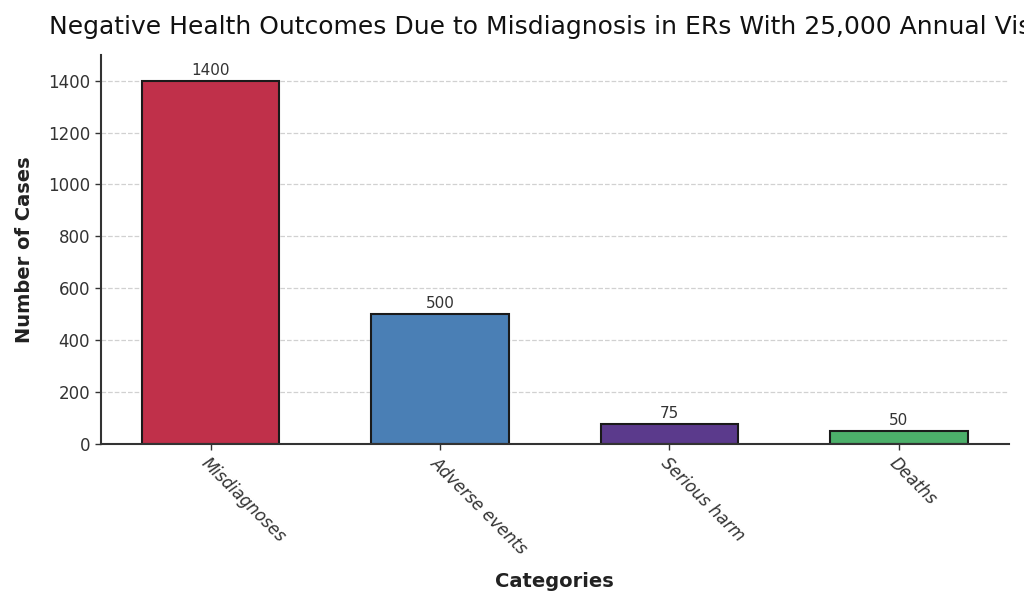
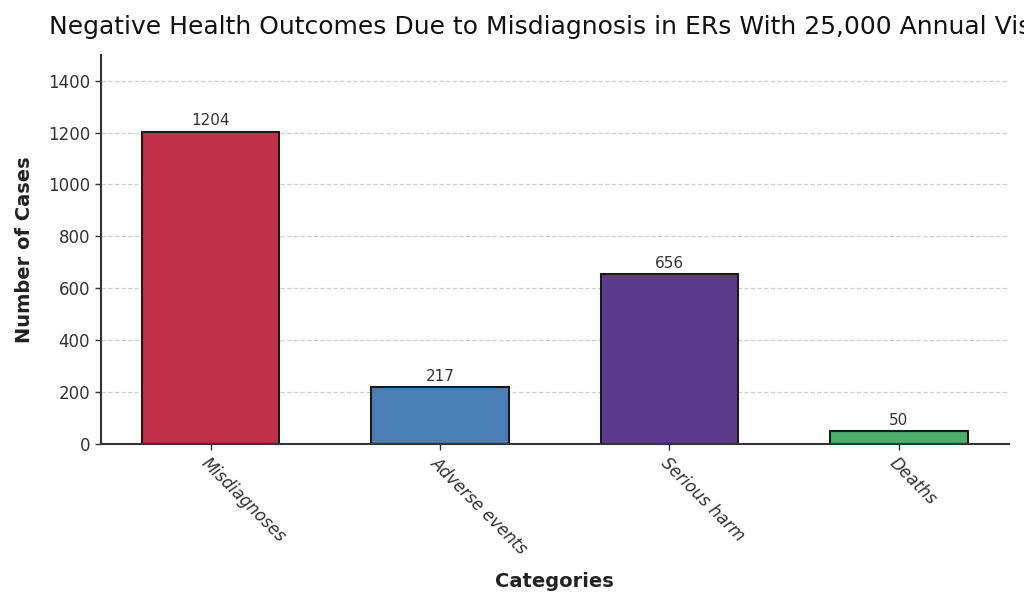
Misdiagnoses: 1400 -> 1204
Adverse events: 500 -> 217
Serious harm: 75 -> 656
